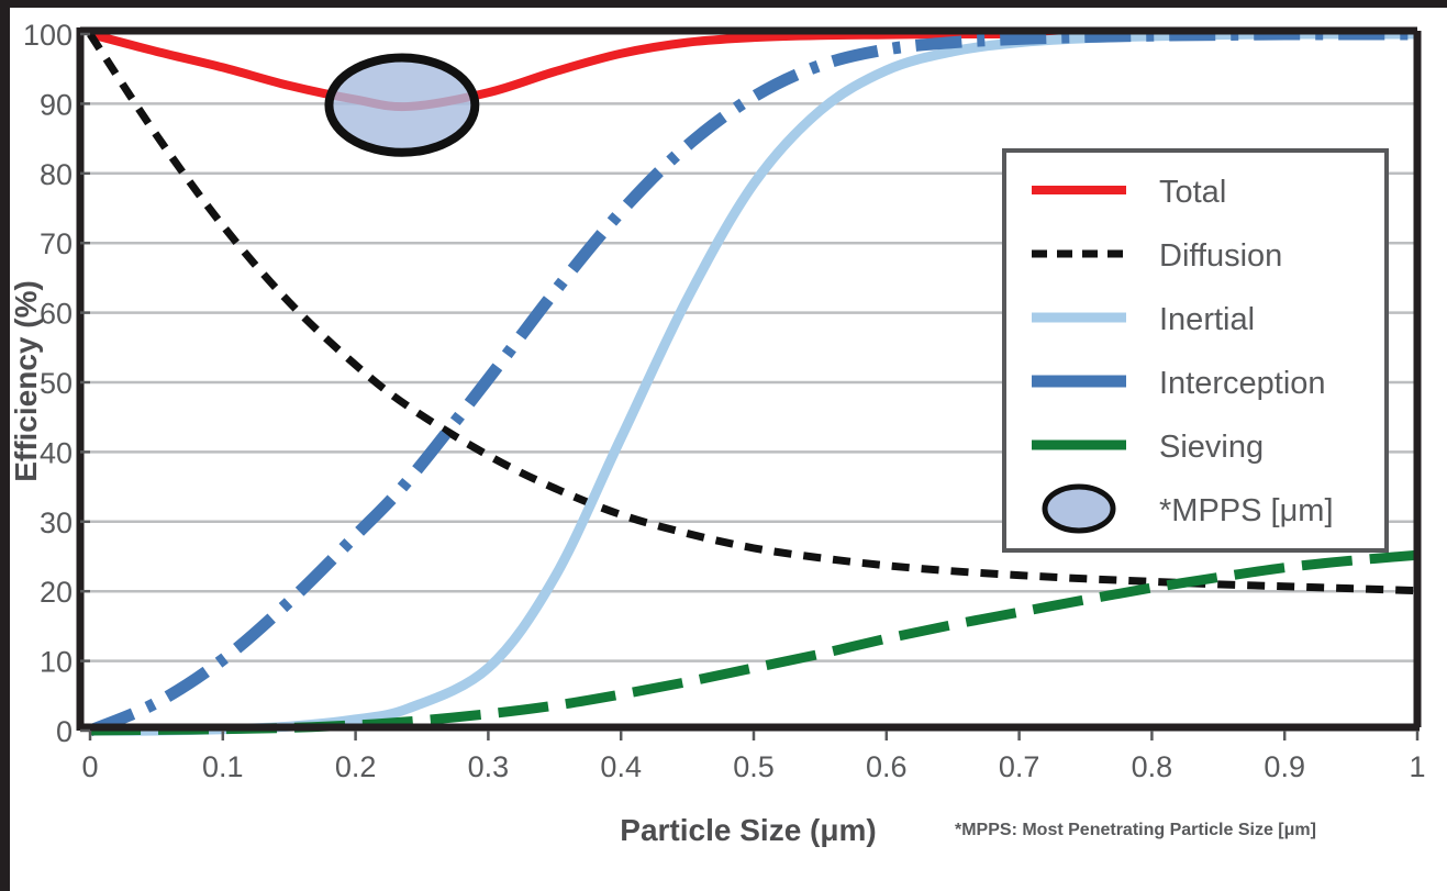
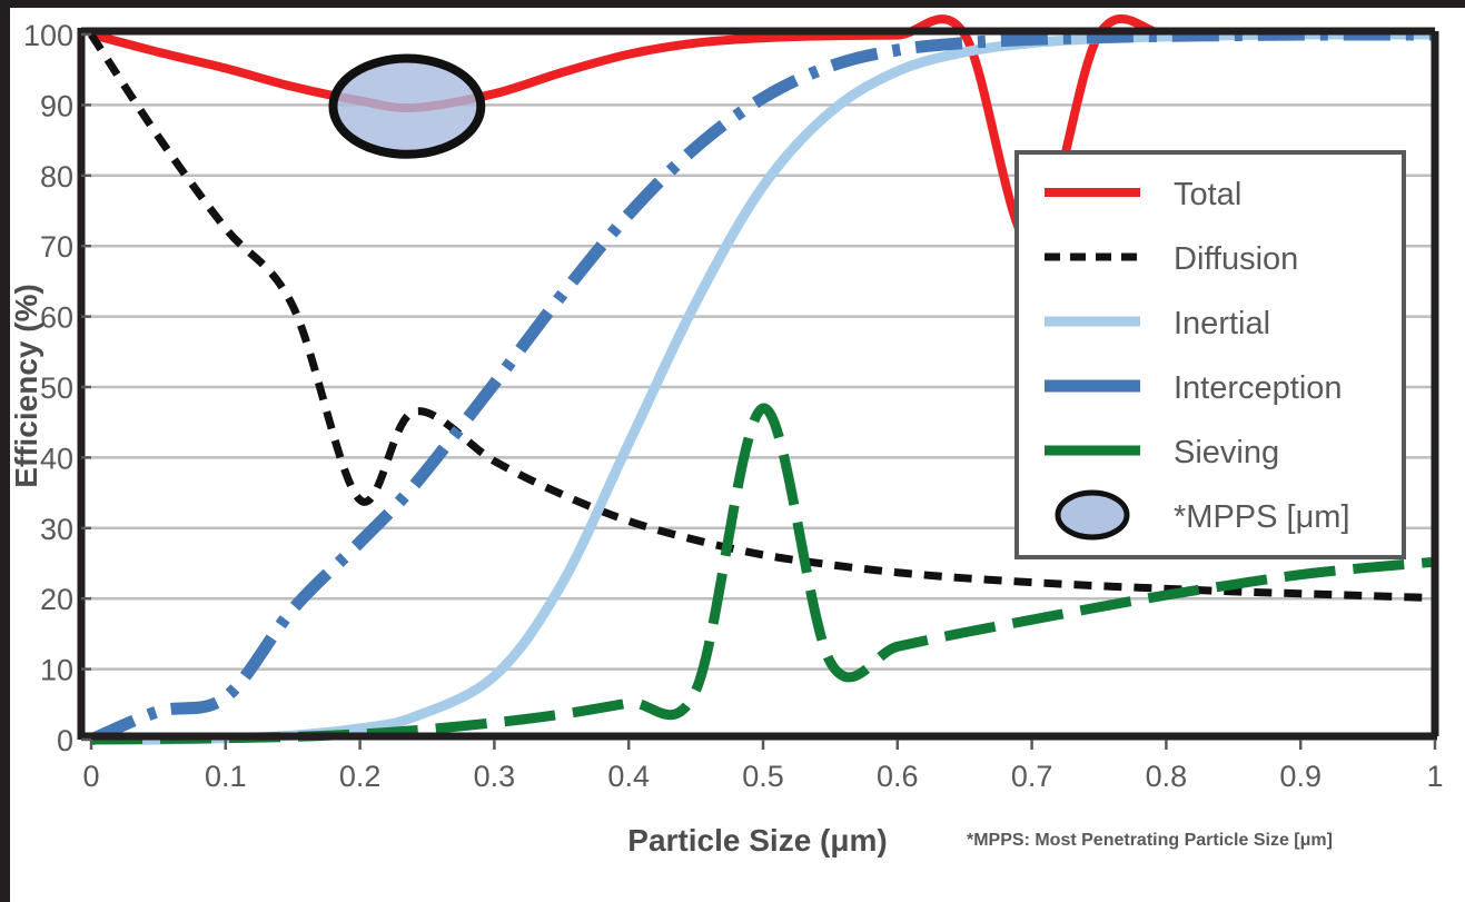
Interception/0.1: 10 -> 6
Diffusion/0.2: 52 -> 34
Sieving/0.5: 9 -> 47
Total/0.7: 100 -> 70
